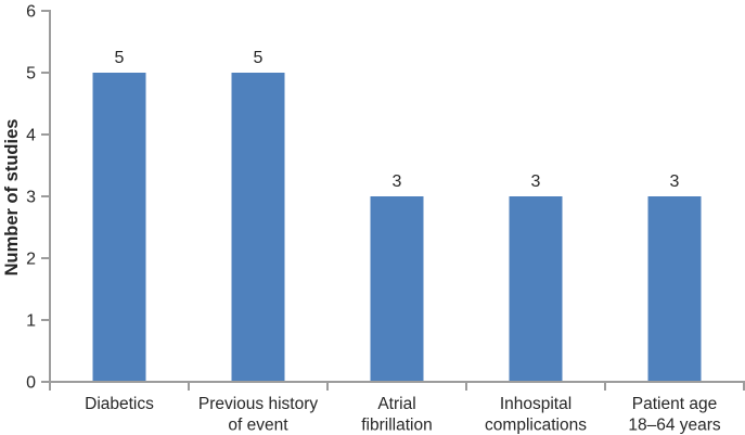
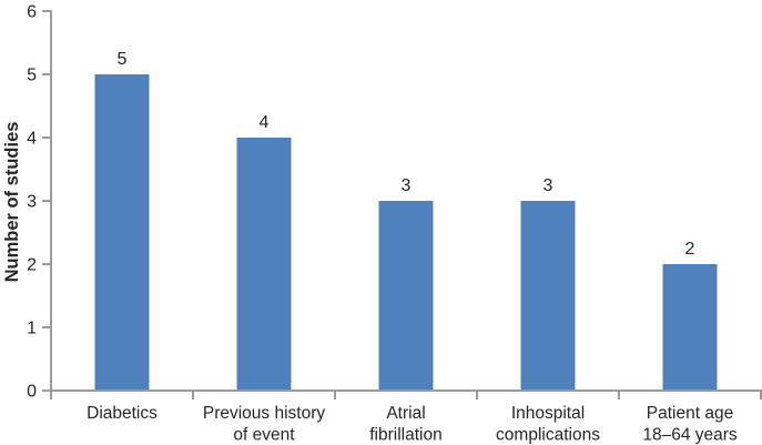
Previous history of event: 5 -> 4
Patient age 18–64 years: 3 -> 2
